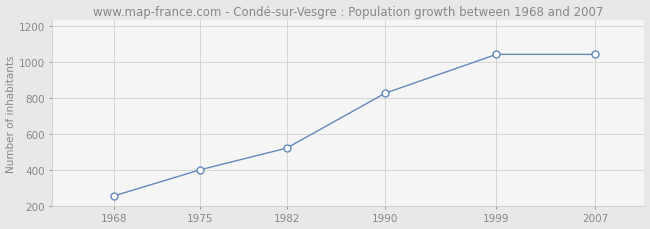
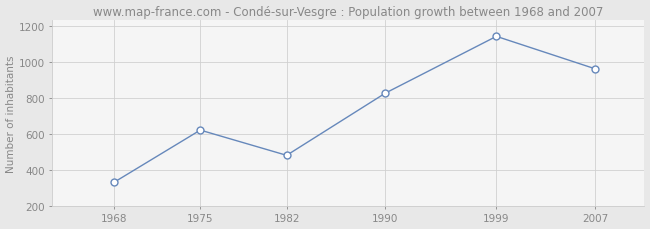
1968: 260 -> 330
1975: 400 -> 620
1982: 520 -> 480
1999: 1040 -> 1140
2007: 1040 -> 960
